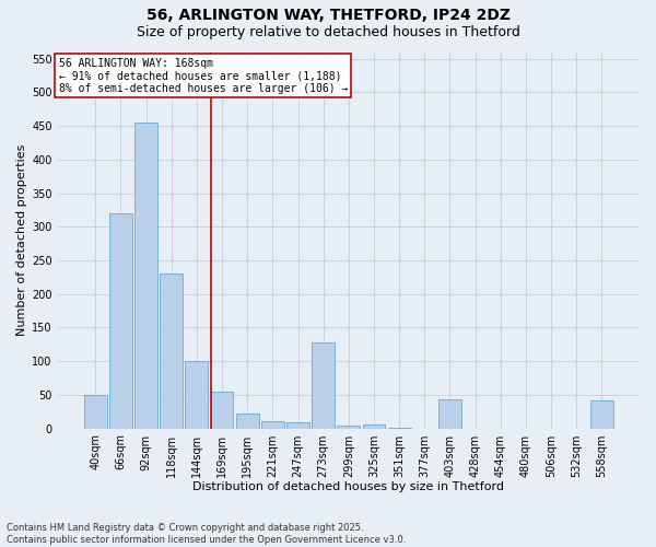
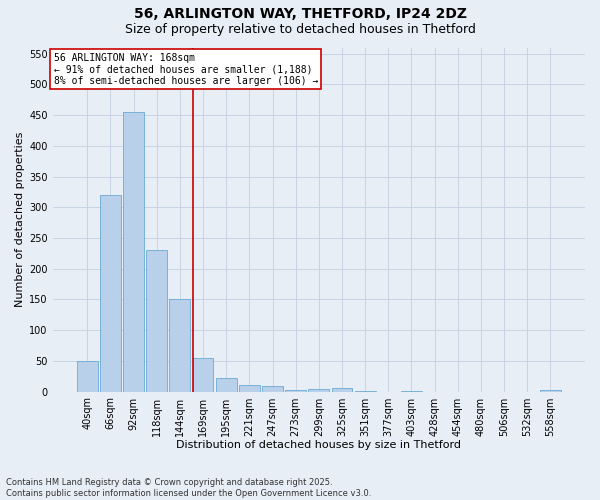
144sqm: 100 -> 150
273sqm: 128 -> 3
403sqm: 44 -> 1
558sqm: 42 -> 3
